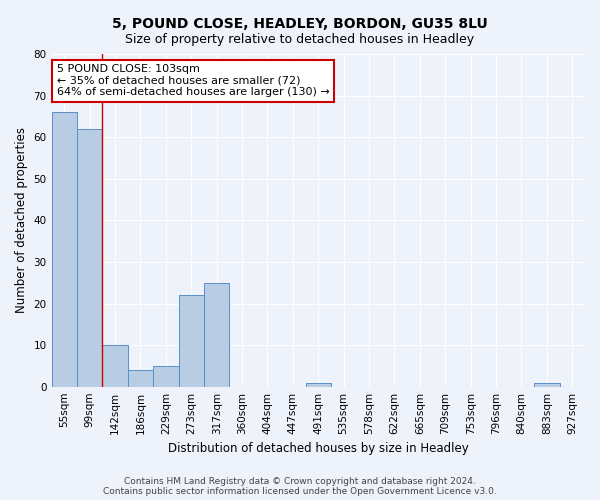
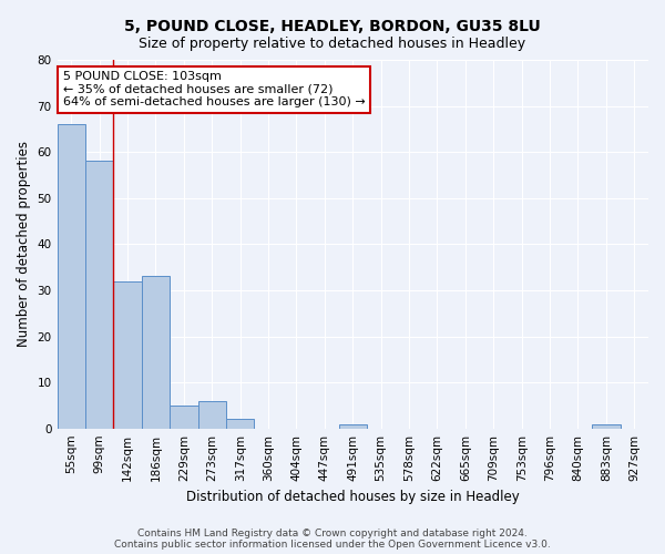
99sqm: 62 -> 58
142sqm: 10 -> 32
186sqm: 4 -> 33
273sqm: 22 -> 6
317sqm: 25 -> 2
